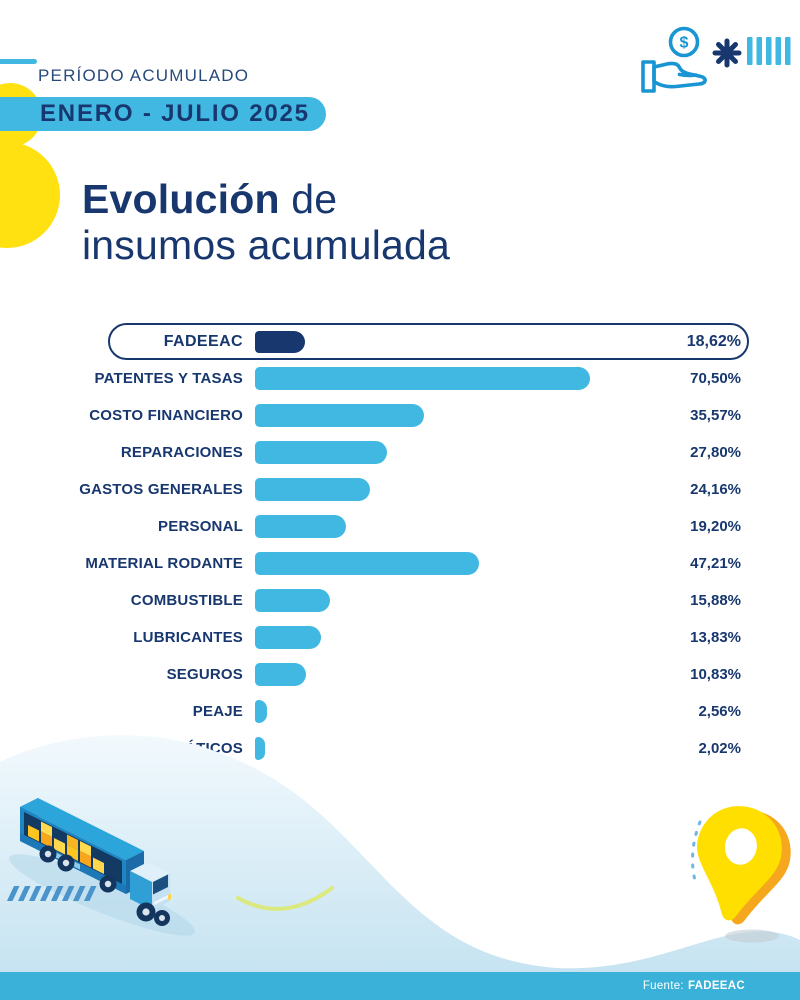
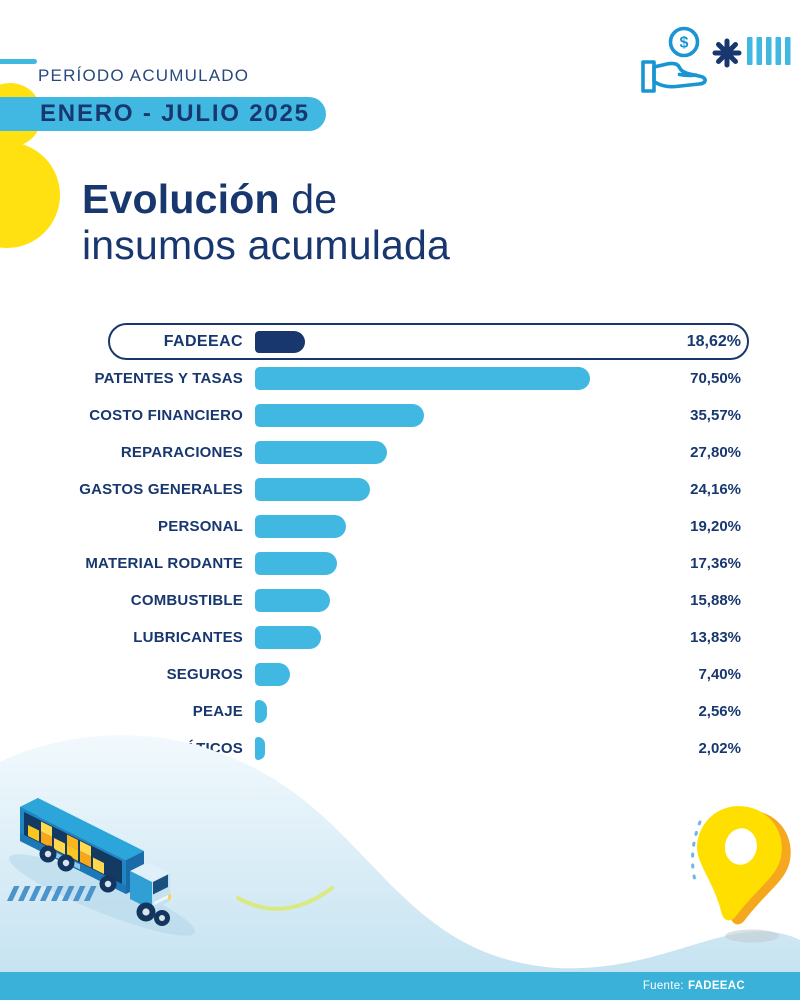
MATERIAL RODANTE: 47,21% -> 17,36%
SEGUROS: 10,83% -> 7,40%
